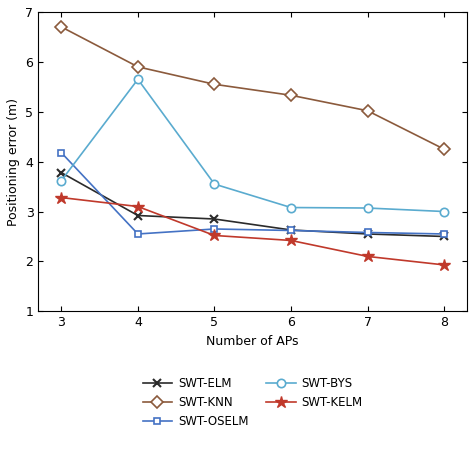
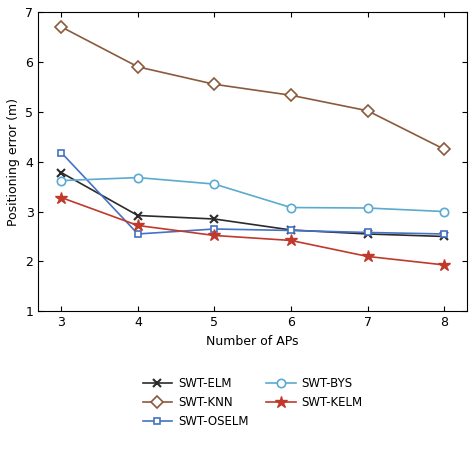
SWT-KELM/4: 3.10 -> 2.72
SWT-BYS/4: 5.65 -> 3.68
